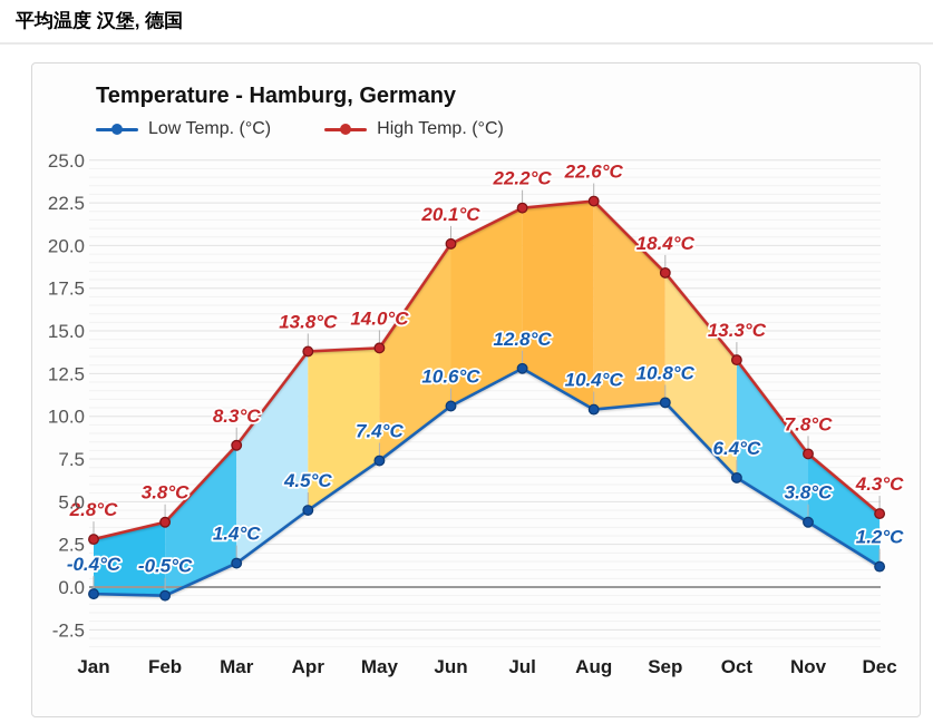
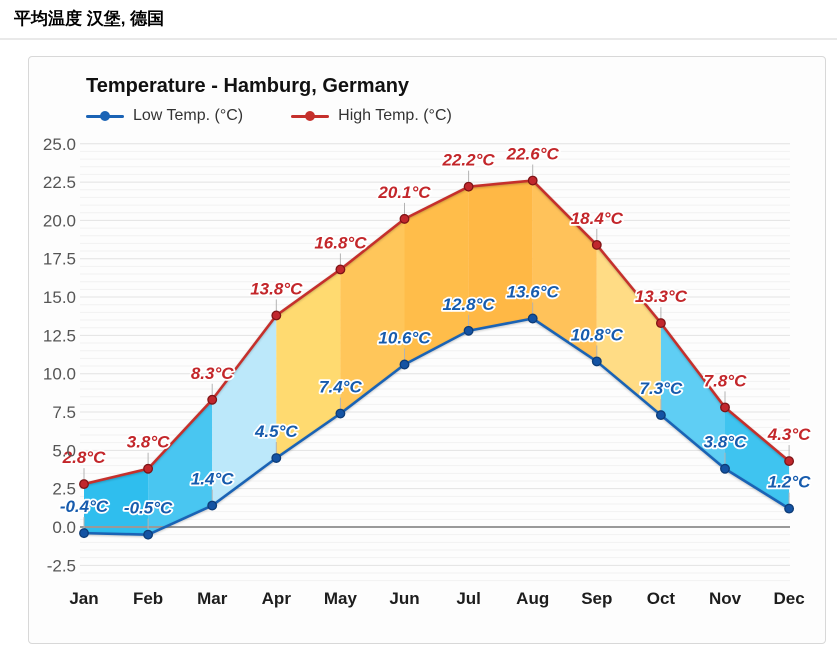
High Temp. (°C)/May: 14.0°C -> 16.8°C
Low Temp. (°C)/Aug: 10.4°C -> 13.6°C
Low Temp. (°C)/Oct: 6.4°C -> 7.3°C
